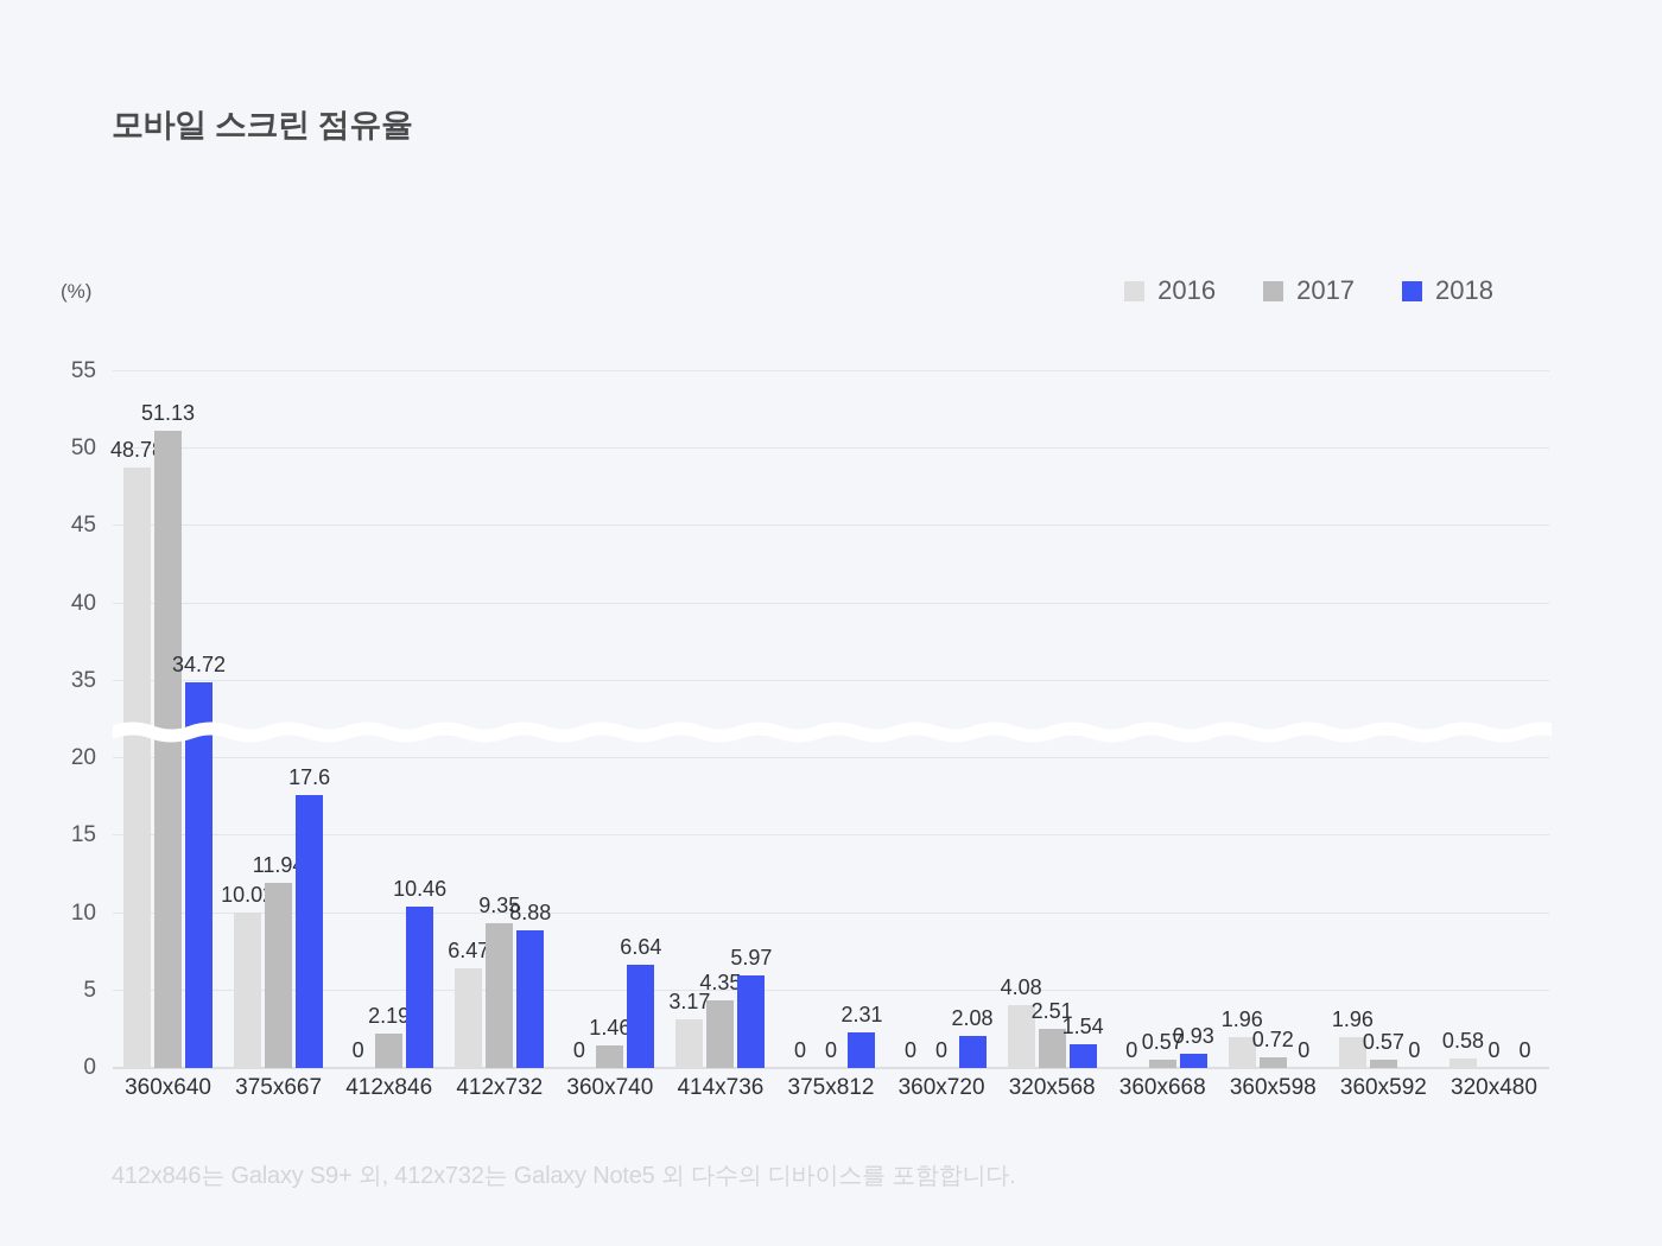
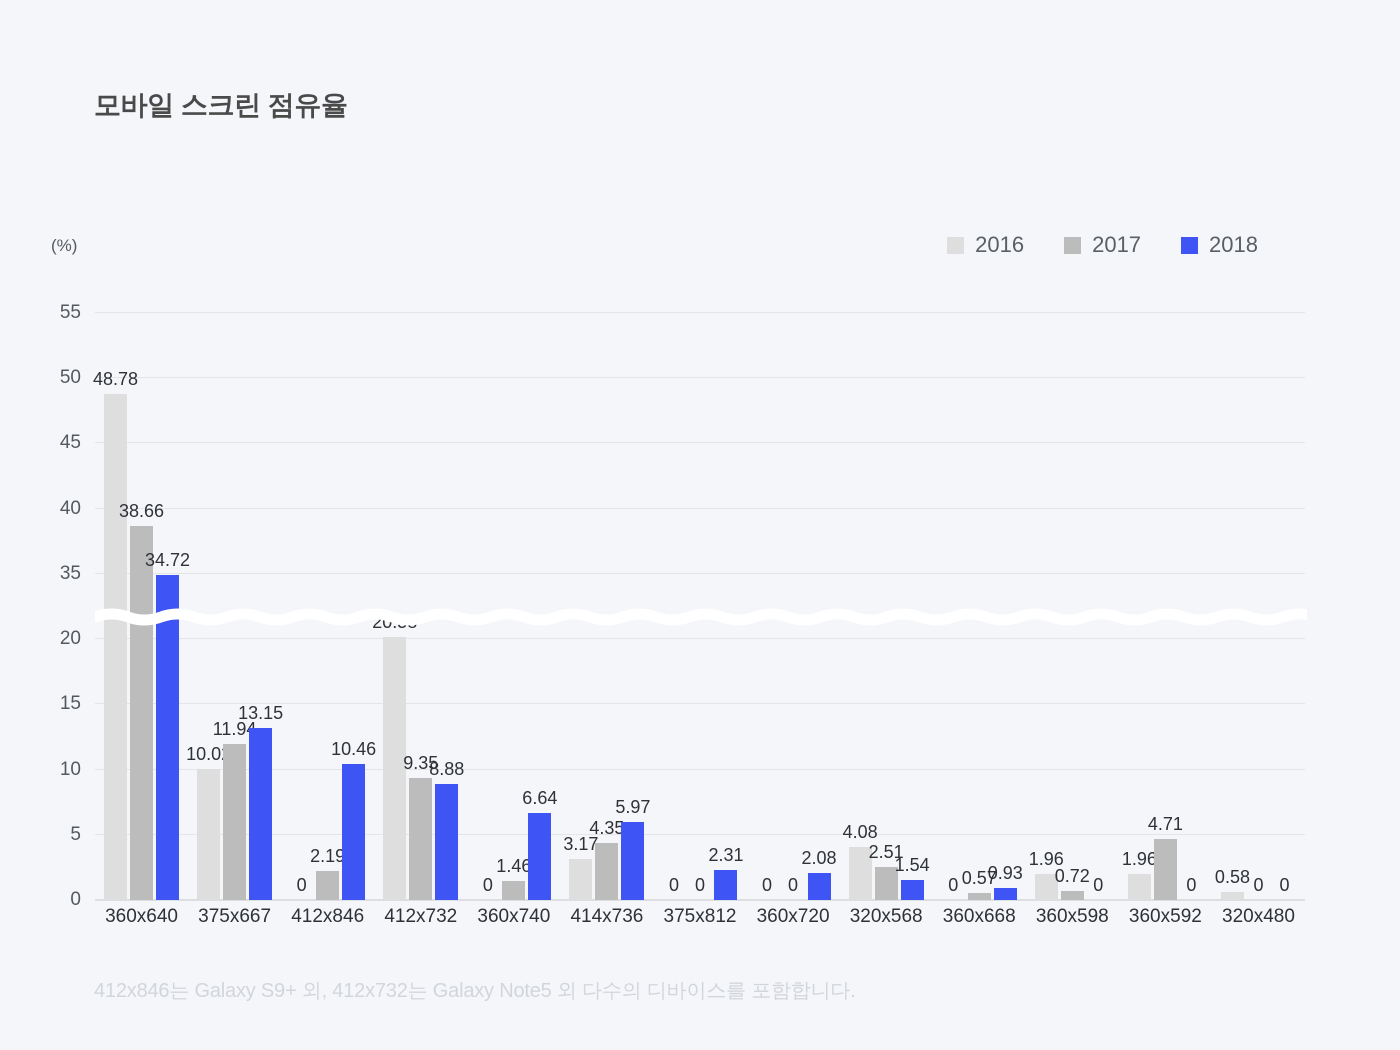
2017/360x640: 51.13 -> 38.66
2018/375x667: 17.6 -> 13.15
2016/412x732: 6.47 -> 20.58
2017/360x592: 0.57 -> 4.71
